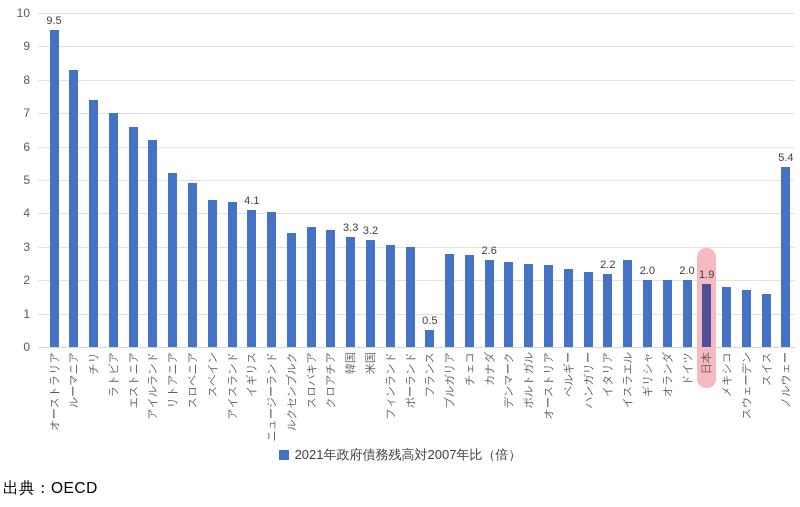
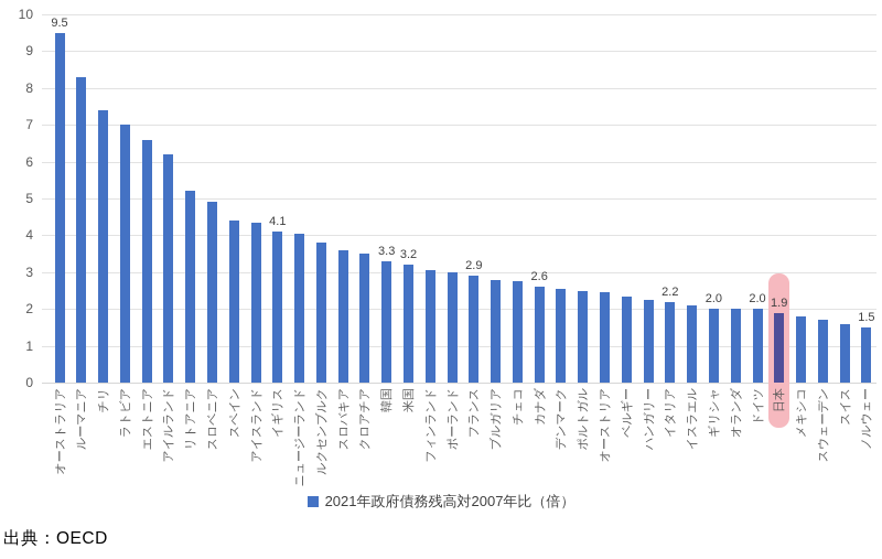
ルクセンブルク: 3.4 -> 3.8
フランス: 0.5 -> 2.9
イスラエル: 2.6 -> 2.1
ノルウェー: 5.4 -> 1.5
